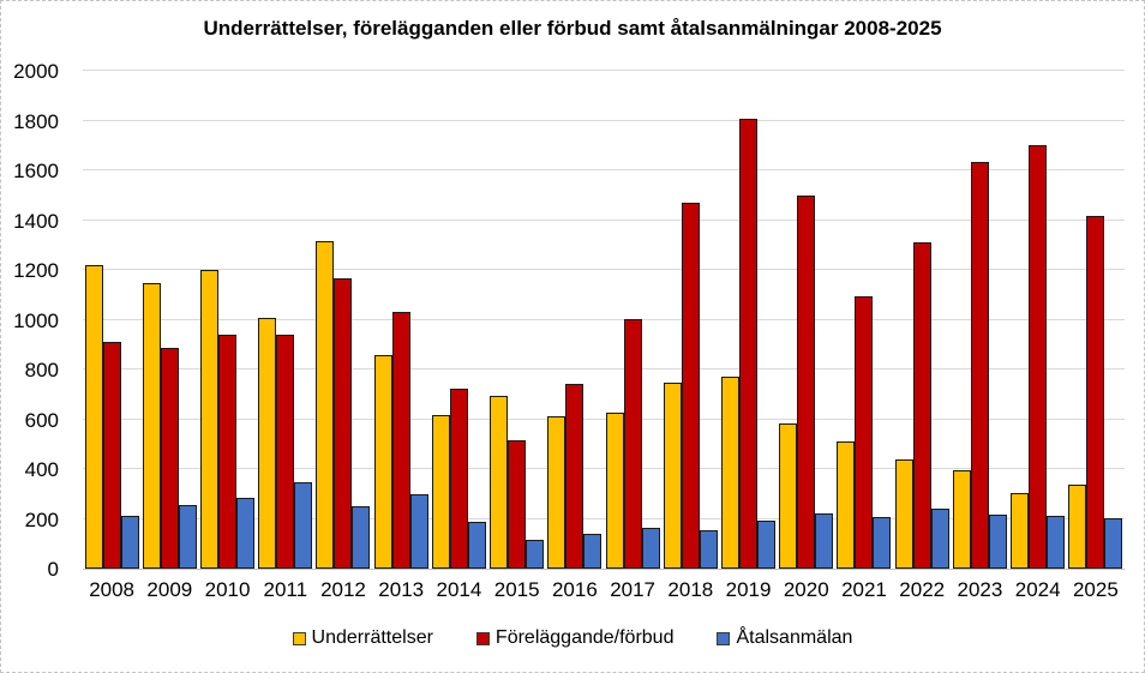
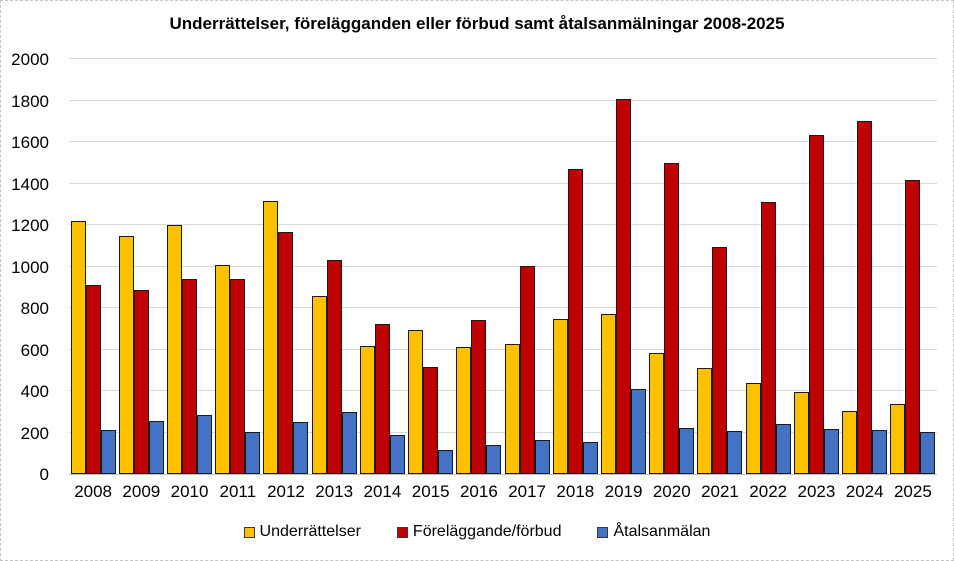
Åtalsanmälan/2011: 340 -> 200
Åtalsanmälan/2019: 200 -> 410
